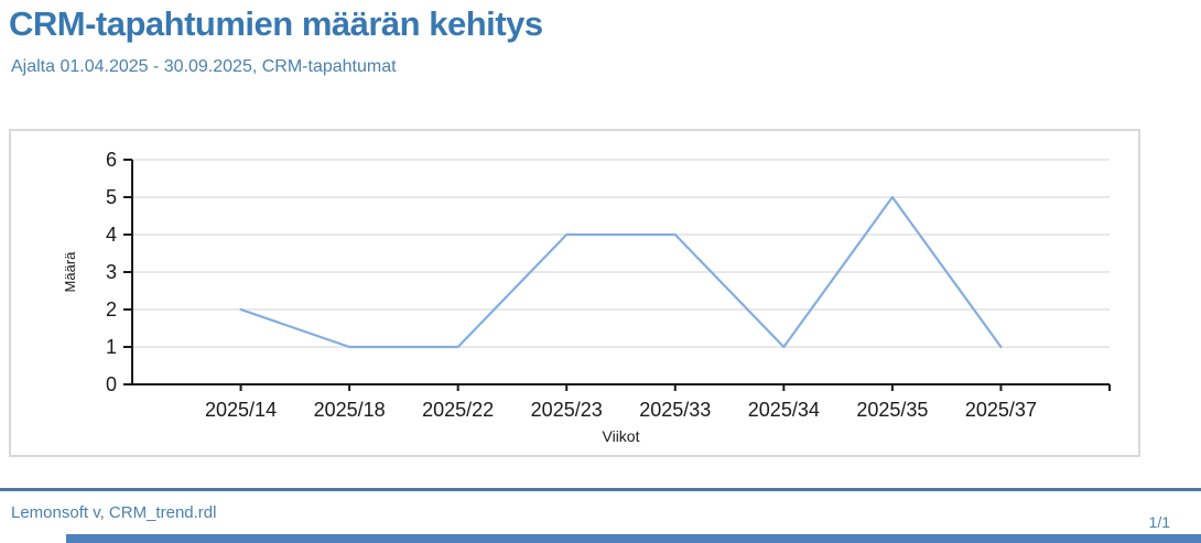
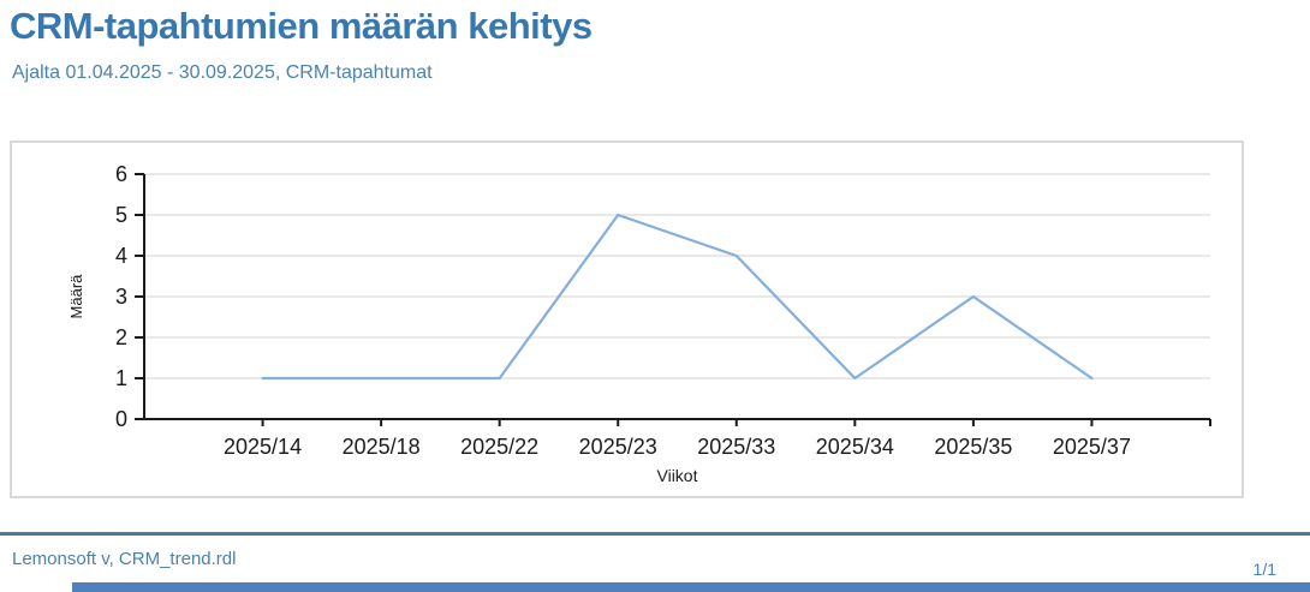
2025/14: 2 -> 1
2025/23: 4 -> 5
2025/35: 5 -> 3
